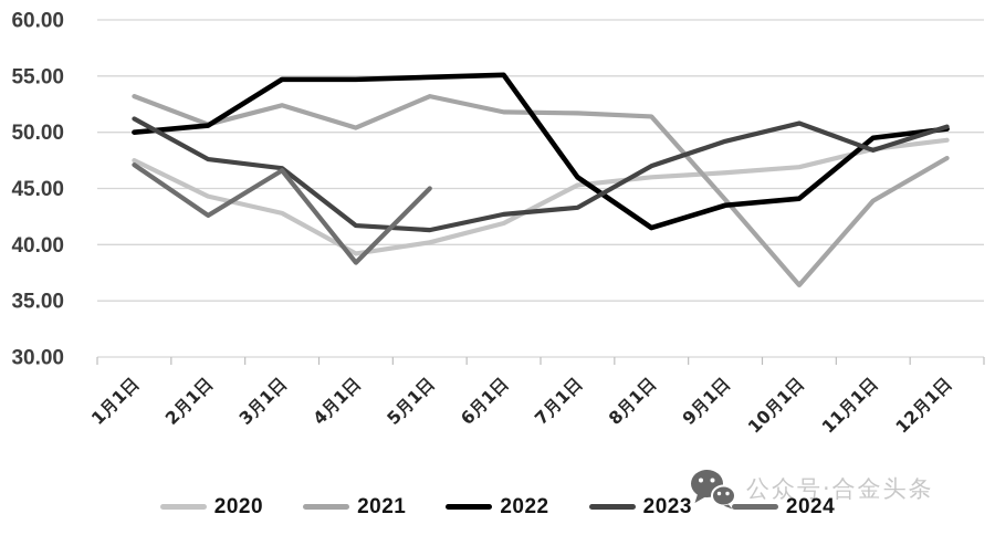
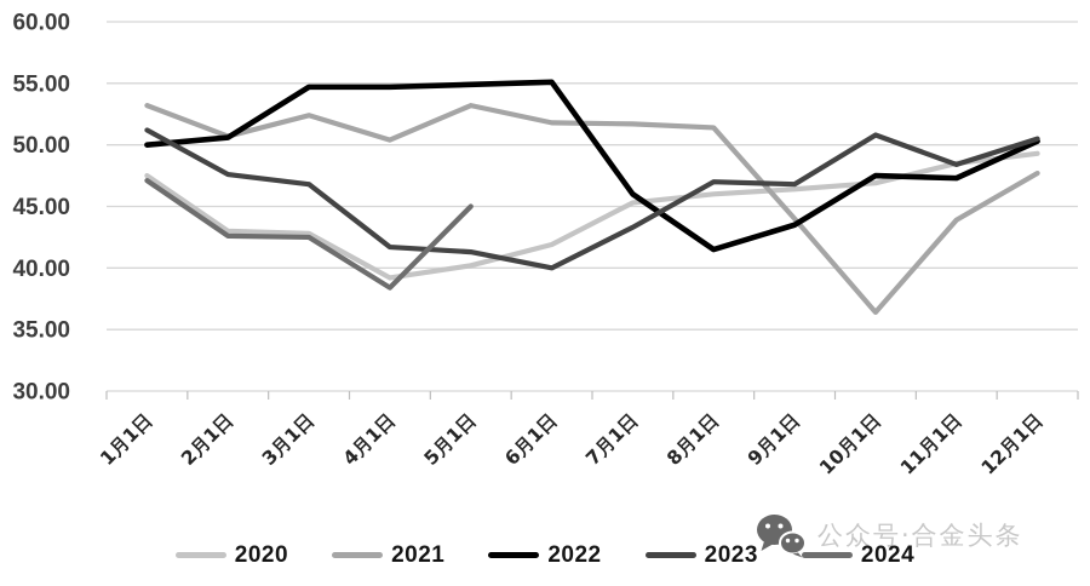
2020/2月1日: 44.3 -> 43.0
2024/3月1日: 46.6 -> 42.5
2023/6月1日: 42.7 -> 40.0
2023/9月1日: 49.2 -> 46.8
2022/10月1日: 44.1 -> 47.5
2022/11月1日: 49.5 -> 47.3
